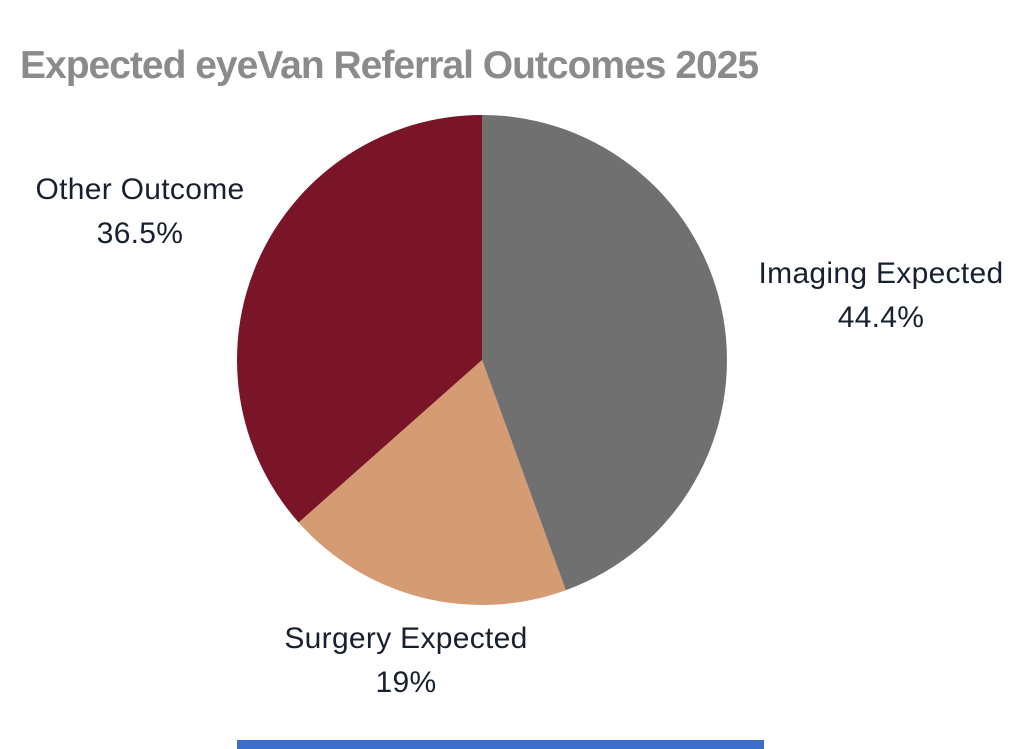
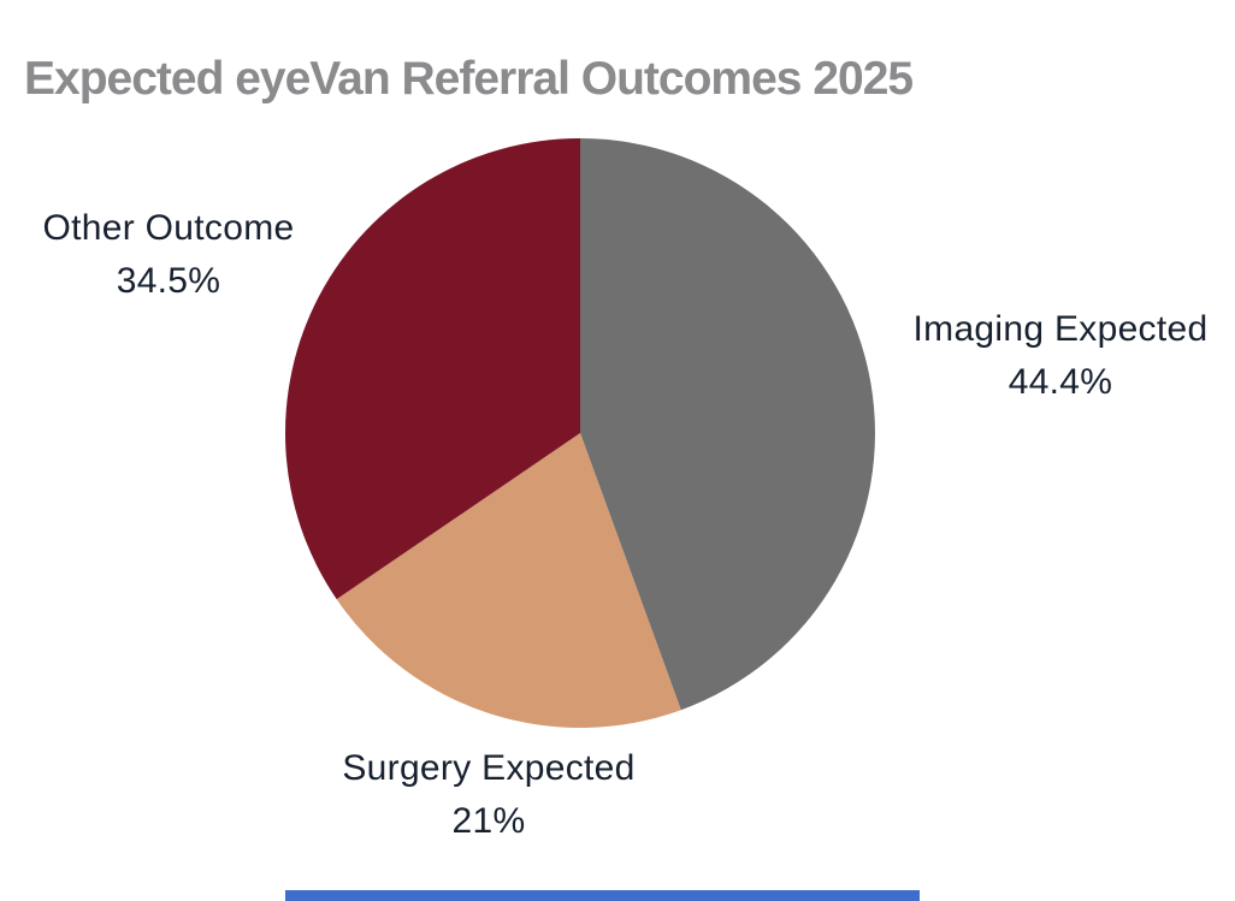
Surgery Expected: 19% -> 21%
Other Outcome: 36.5% -> 34.5%
